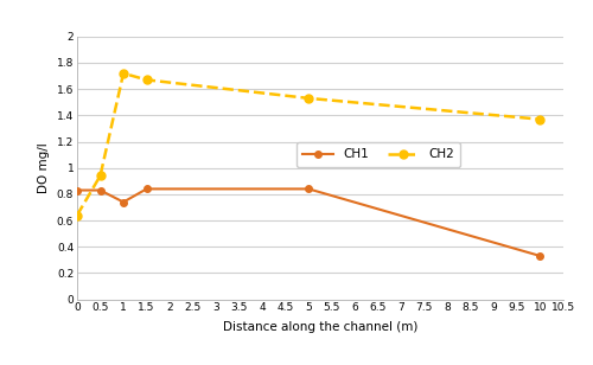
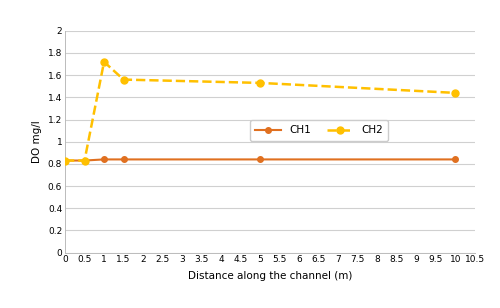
CH2/0: 0.64 -> 0.83
CH2/0.5: 0.94 -> 0.83
CH1/1: 0.74 -> 0.84
CH2/1.5: 1.67 -> 1.56
CH1/10: 0.33 -> 0.84
CH2/10: 1.37 -> 1.44
